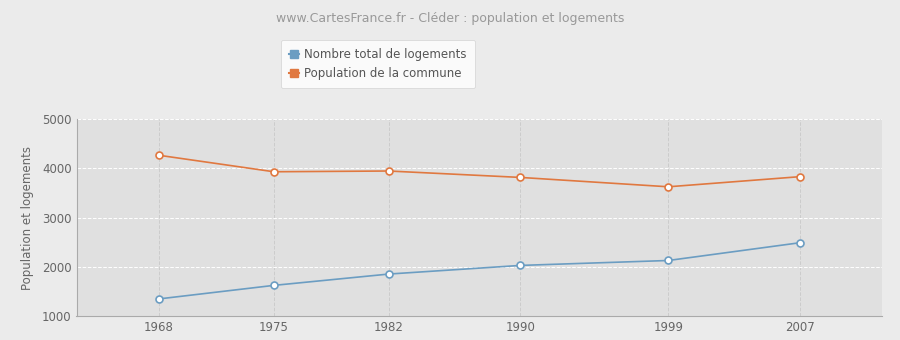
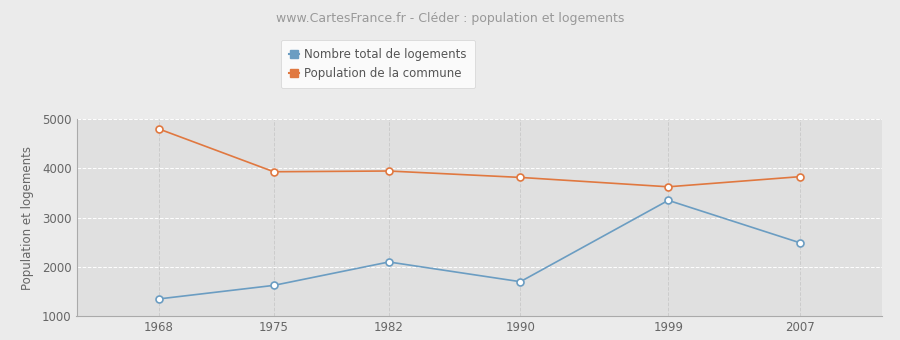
Population de la commune/1968: 4260 -> 4800
Nombre total de logements/1982: 1860 -> 2100
Nombre total de logements/1990: 2030 -> 1700
Nombre total de logements/1999: 2130 -> 3350
